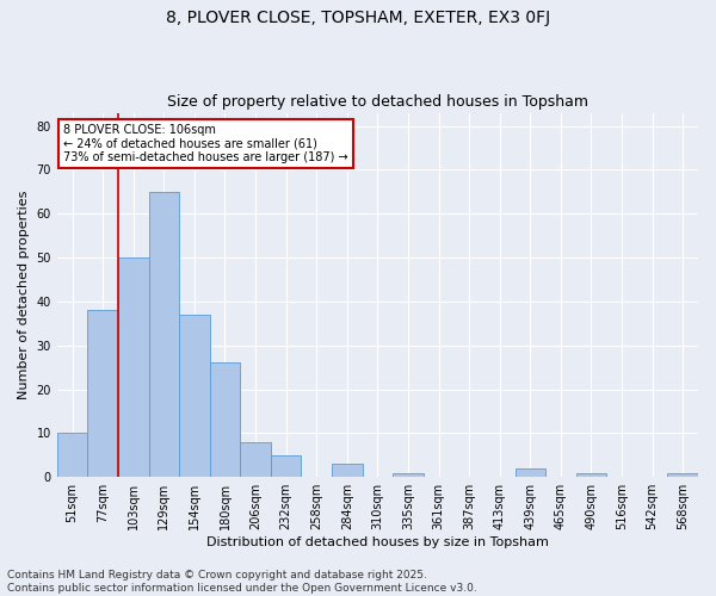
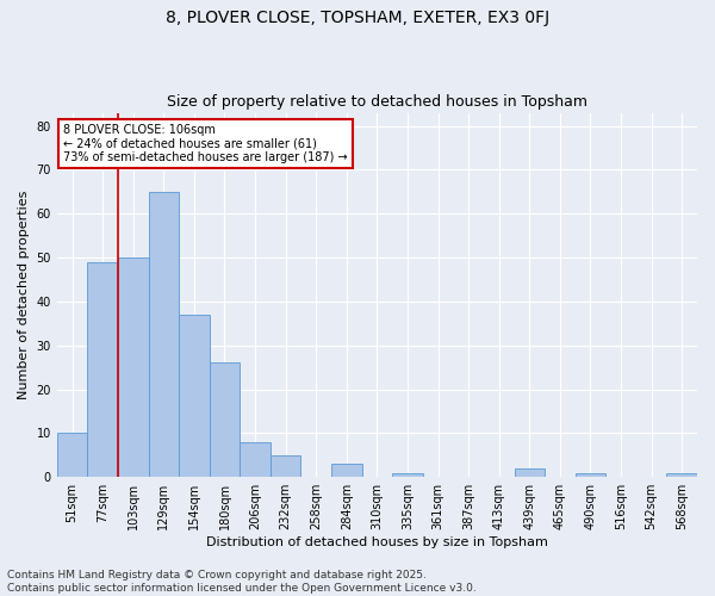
77sqm: 38 -> 49
